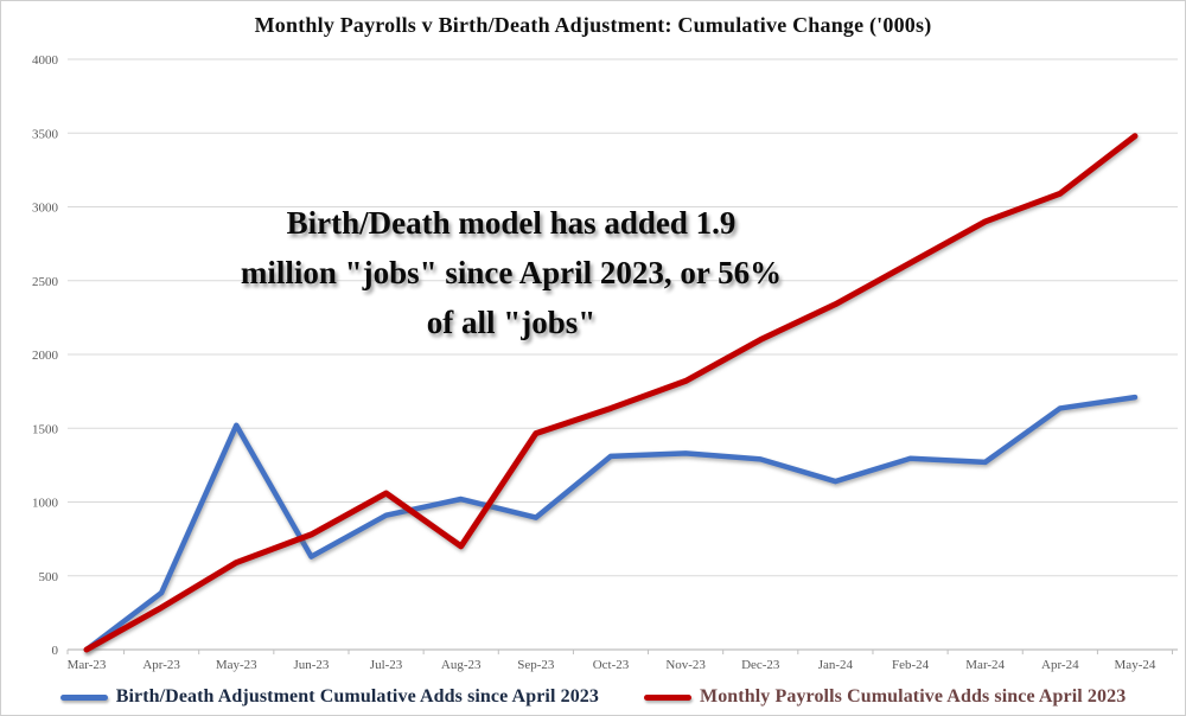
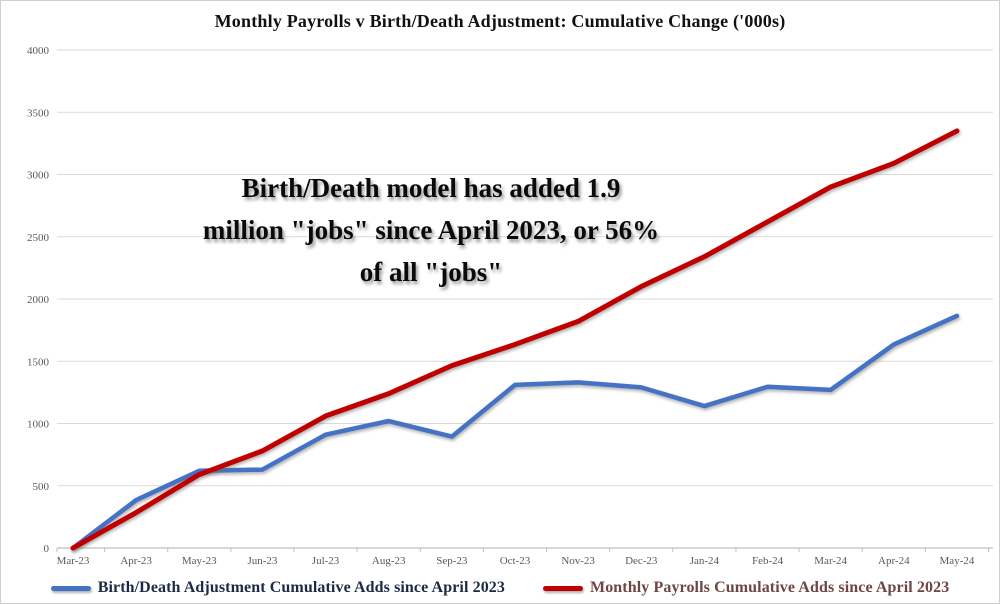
Birth/Death Adjustment Cumulative Adds since April 2023/May-23: 1520 -> 620
Monthly Payrolls Cumulative Adds since April 2023/Aug-23: 700 -> 1240
Birth/Death Adjustment Cumulative Adds since April 2023/May-24: 1710 -> 1860
Monthly Payrolls Cumulative Adds since April 2023/May-24: 3480 -> 3350
